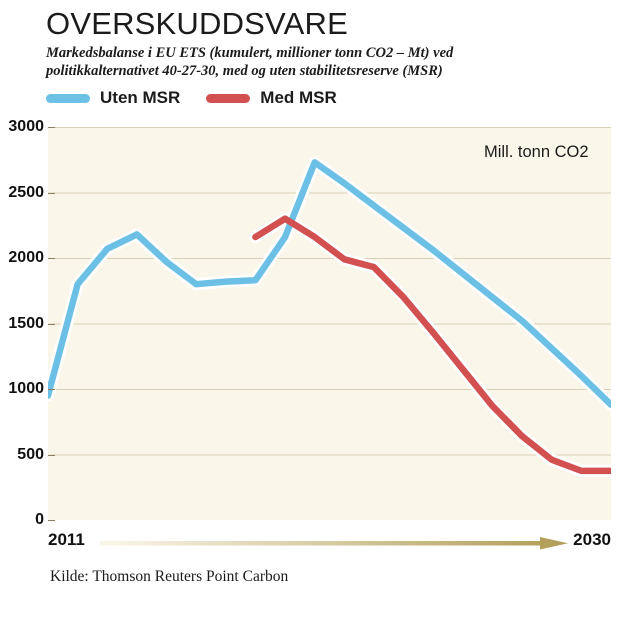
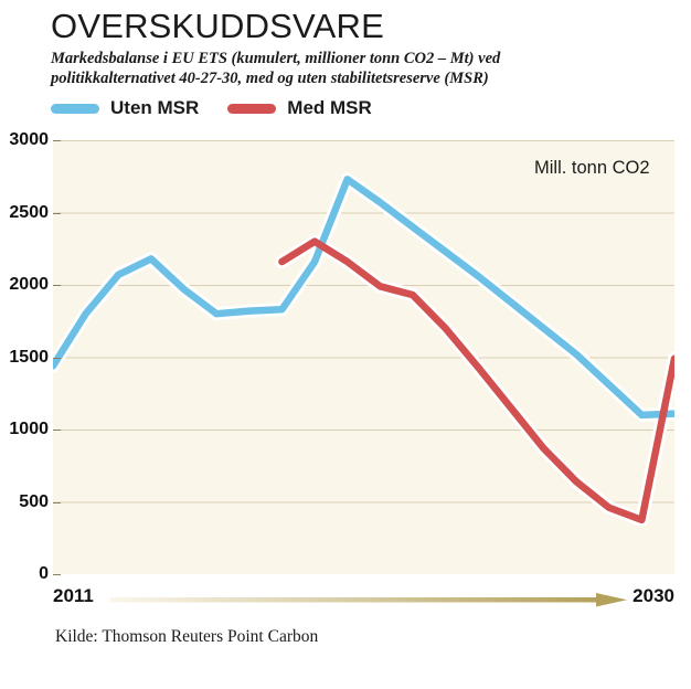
Uten MSR/2011: 950 -> 1440
Uten MSR/2030: 880 -> 1110
Med MSR/2030: 380 -> 1490
